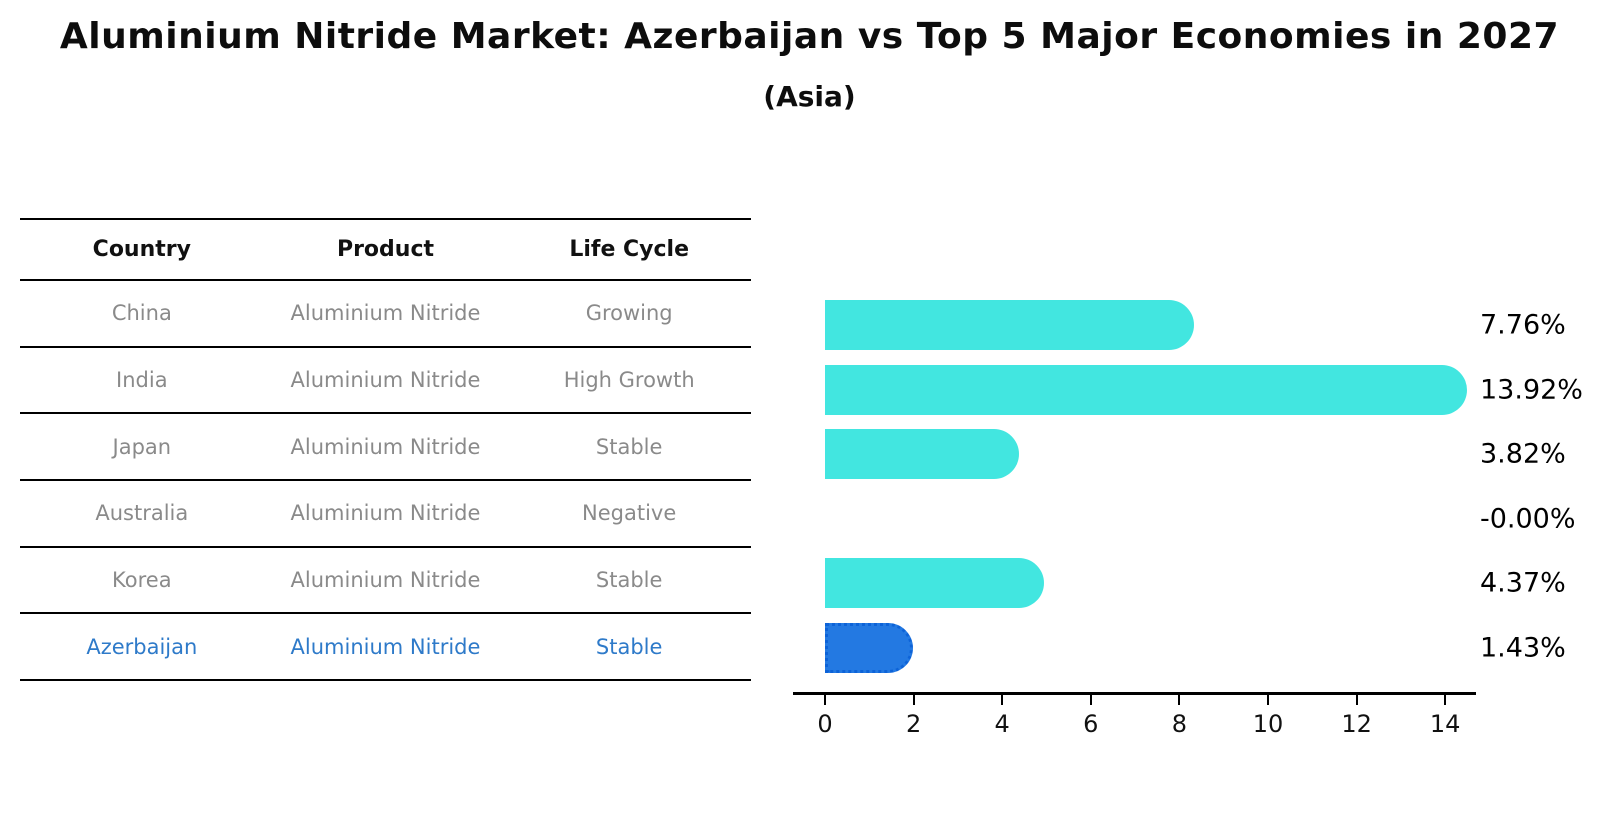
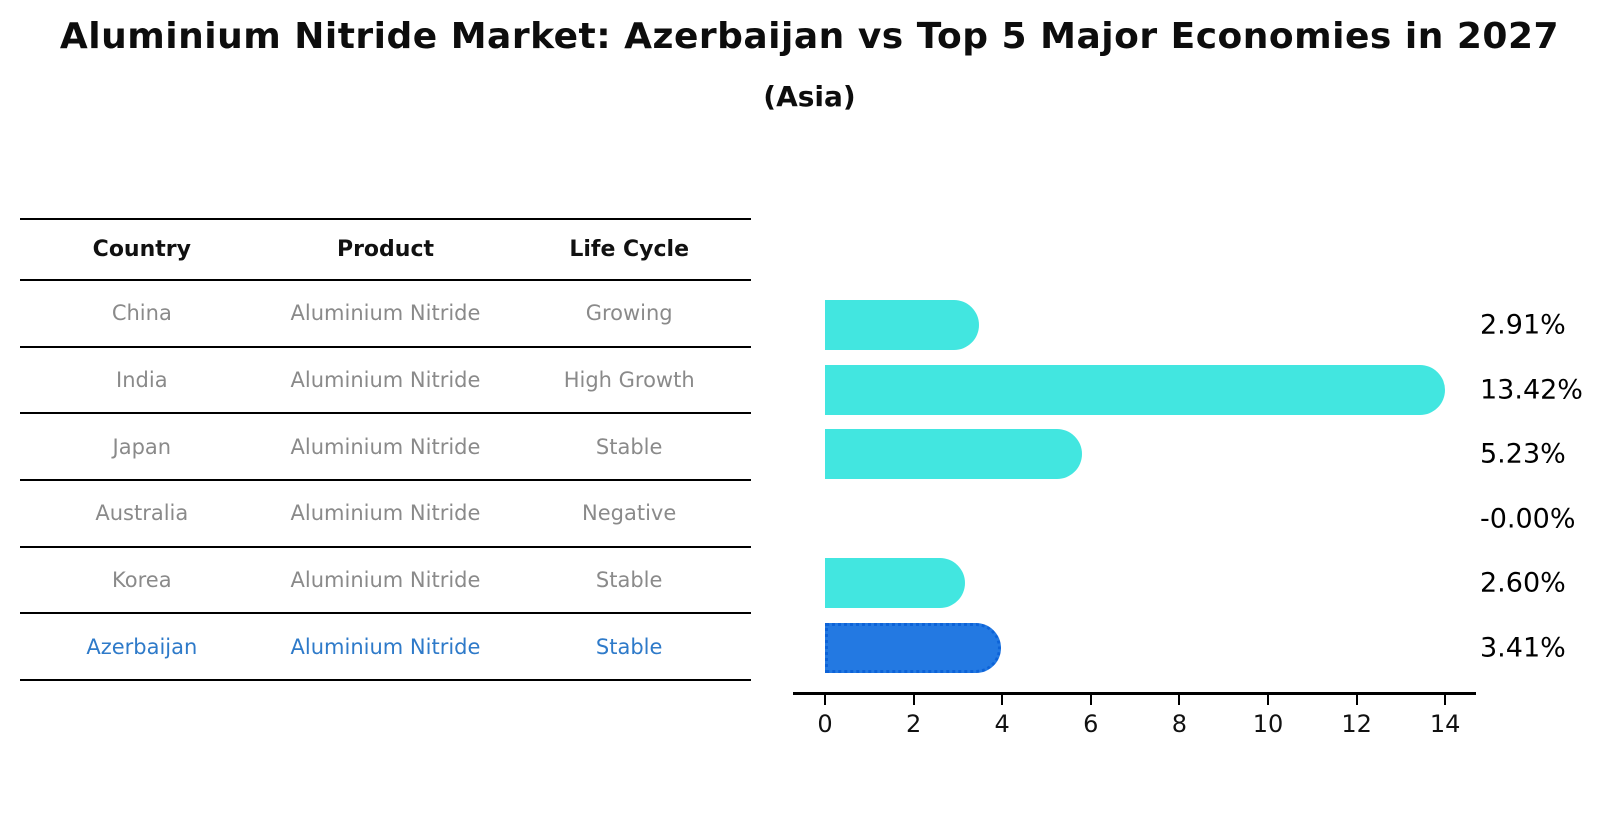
China: 7.76% -> 2.91%
India: 13.92% -> 13.42%
Japan: 3.82% -> 5.23%
Korea: 4.37% -> 2.60%
Azerbaijan: 1.43% -> 3.41%
